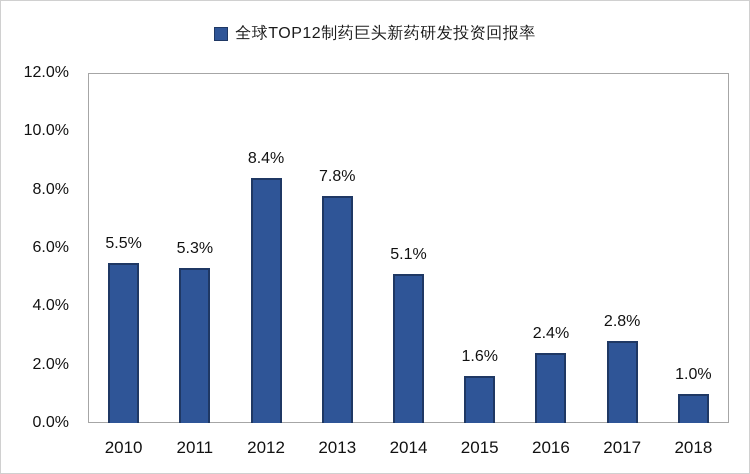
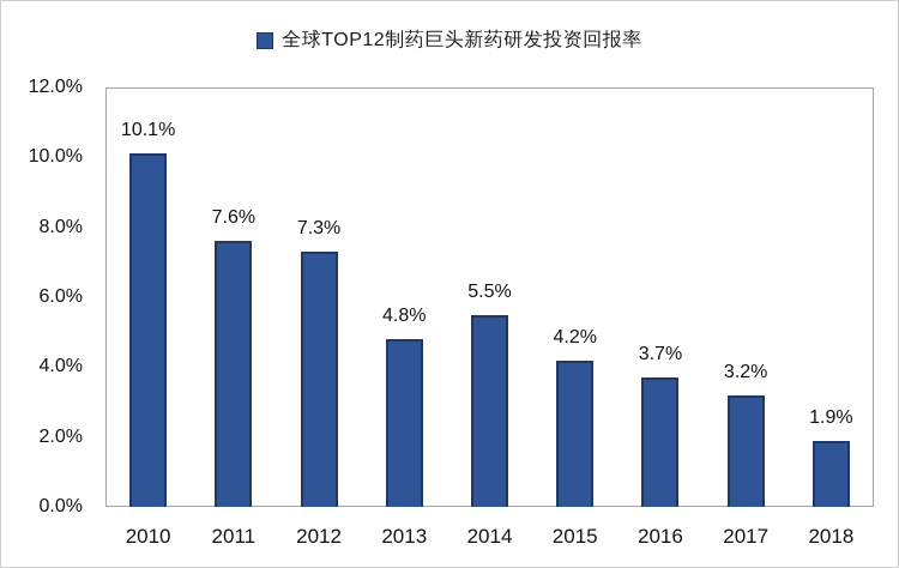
2010: 5.5% -> 10.1%
2011: 5.3% -> 7.6%
2012: 8.4% -> 7.3%
2013: 7.8% -> 4.8%
2014: 5.1% -> 5.5%
2015: 1.6% -> 4.2%
2016: 2.4% -> 3.7%
2017: 2.8% -> 3.2%
2018: 1.0% -> 1.9%
